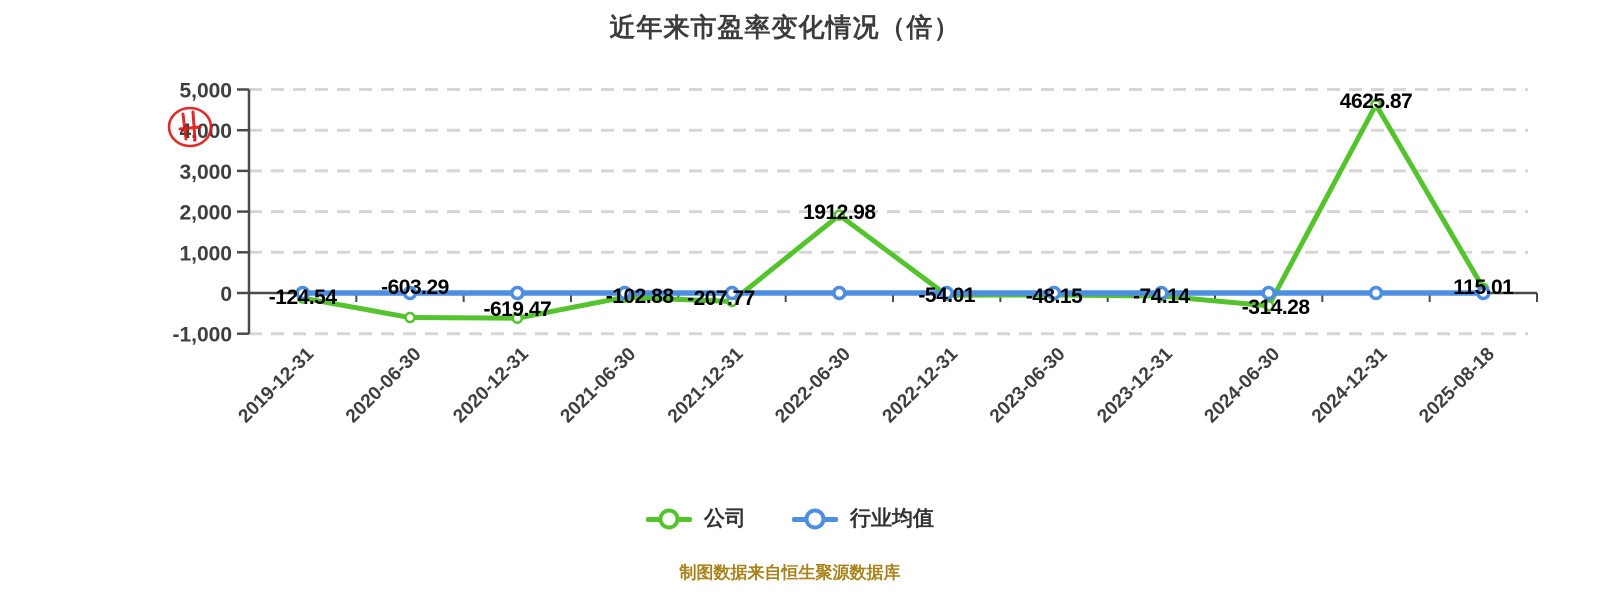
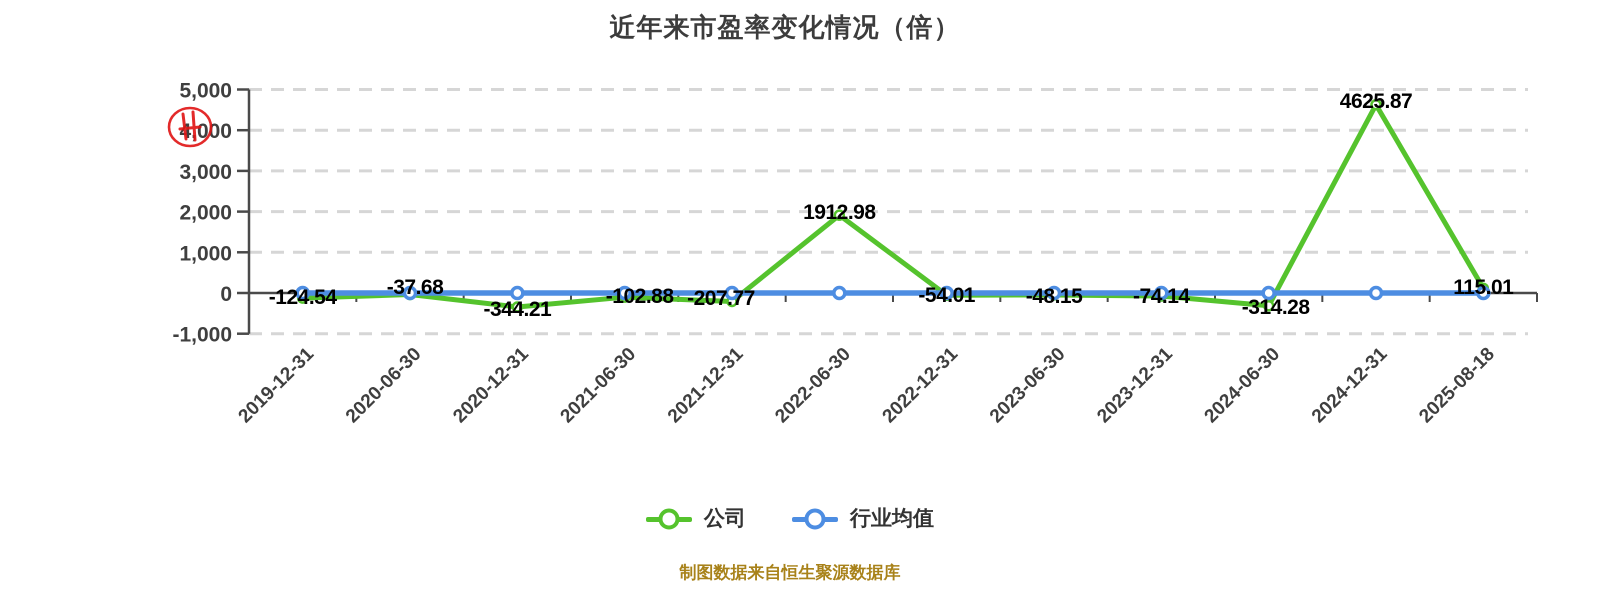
公司/2020-06-30: -603.29 -> -37.68
公司/2020-12-31: -619.47 -> -344.21
